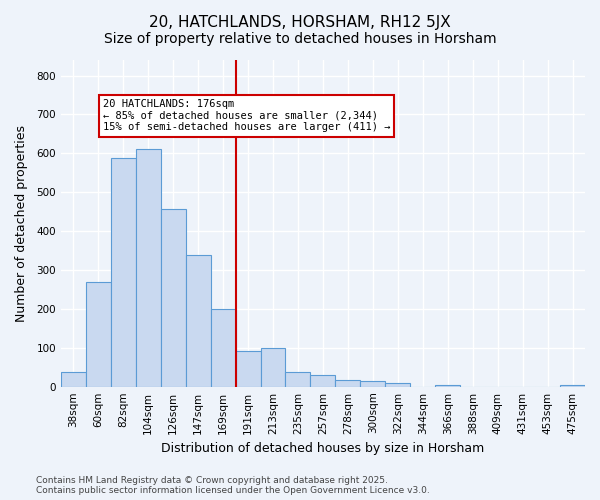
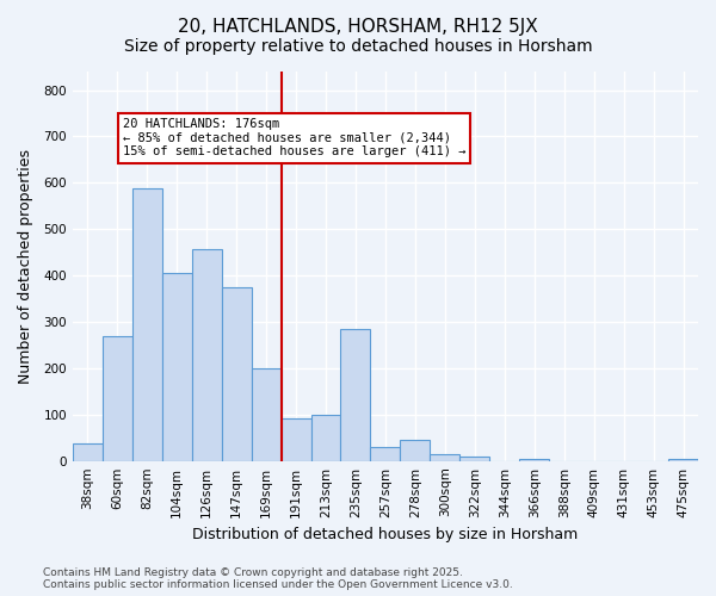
104sqm: 610 -> 405
147sqm: 338 -> 375
235sqm: 38 -> 285
278sqm: 18 -> 45
